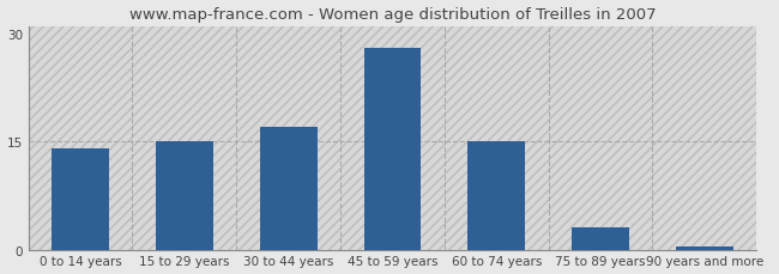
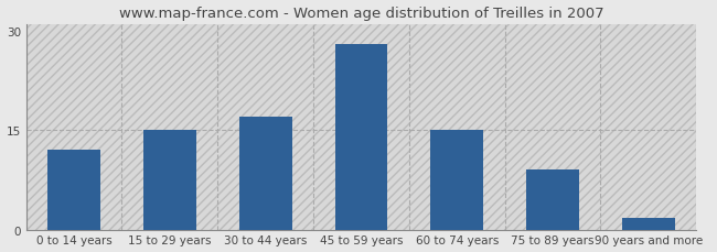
0 to 14 years: 14.0 -> 12.0
75 to 89 years: 3.0 -> 9.0
90 years and more: 0.4 -> 1.8
